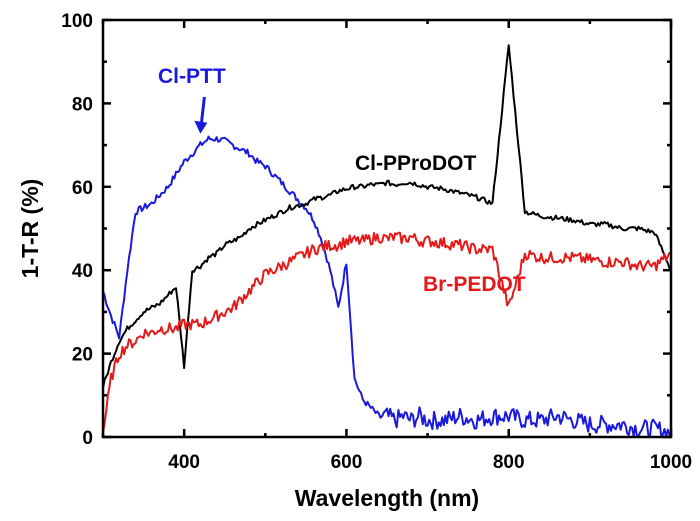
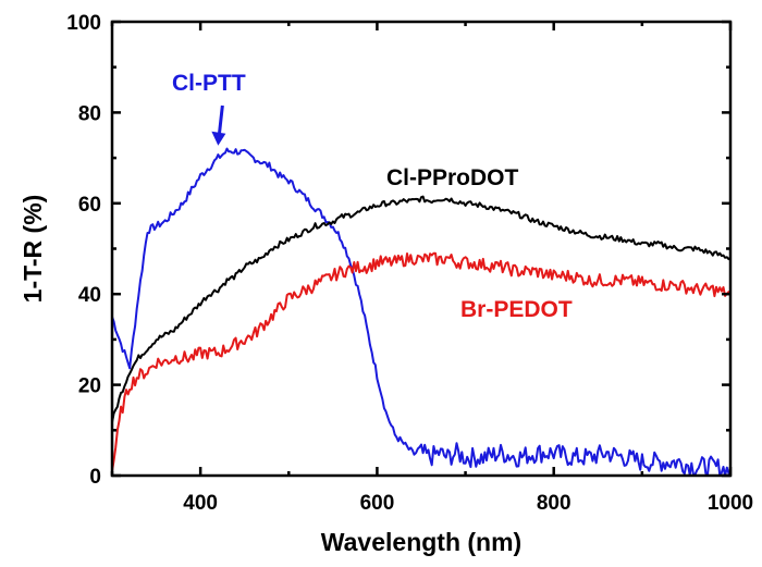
Cl-PProDOT/400: 17 -> 38
Cl-PTT/600: 42 -> 22
Cl-PProDOT/800: 94 -> 55
Br-PEDOT/800: 31 -> 44
Cl-PProDOT/1000: 40 -> 48
Br-PEDOT/1000: 44 -> 40
